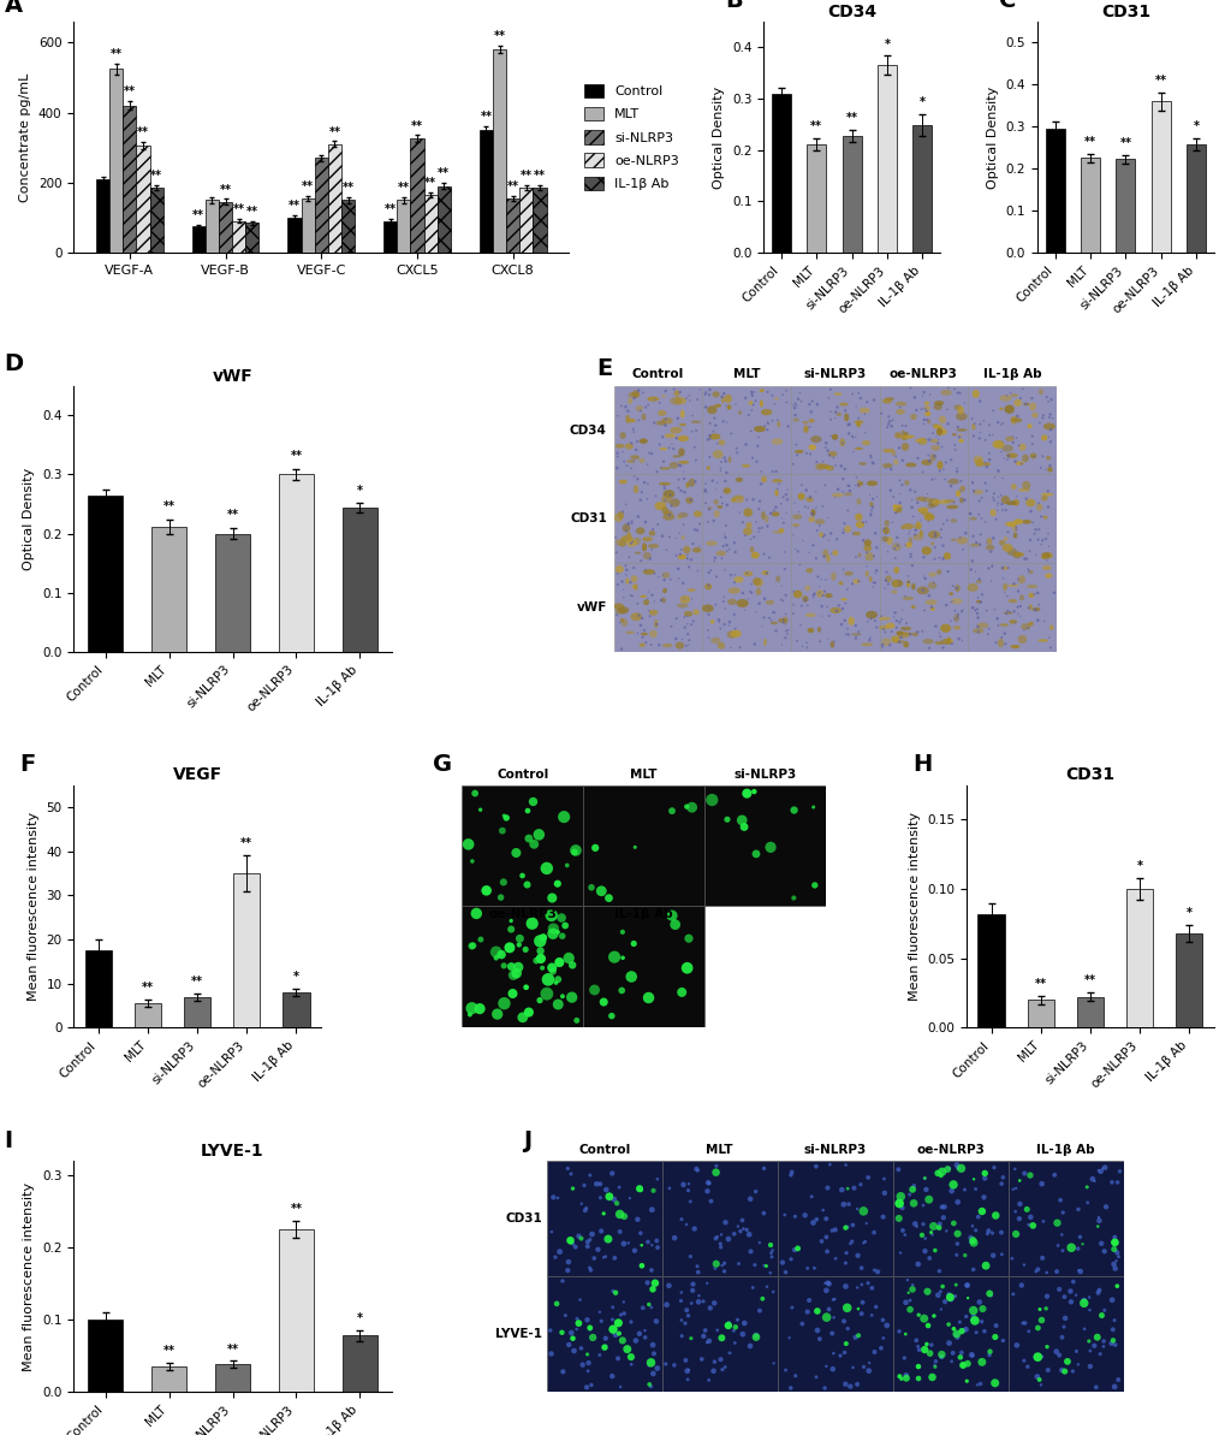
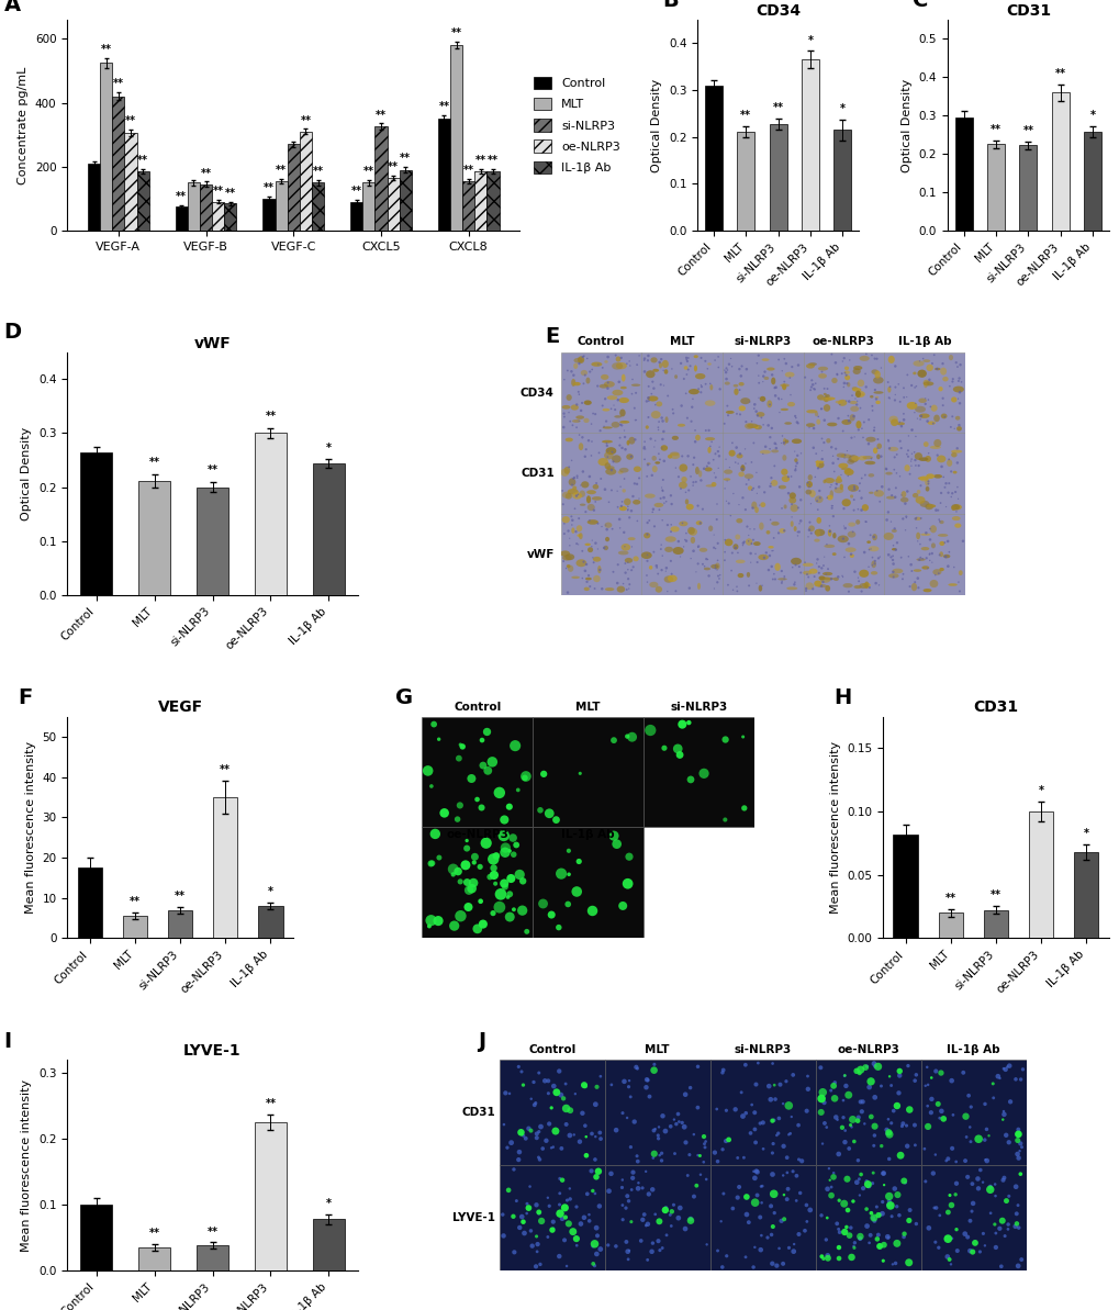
CD34/IL-1β Ab: 0.248 -> 0.215
